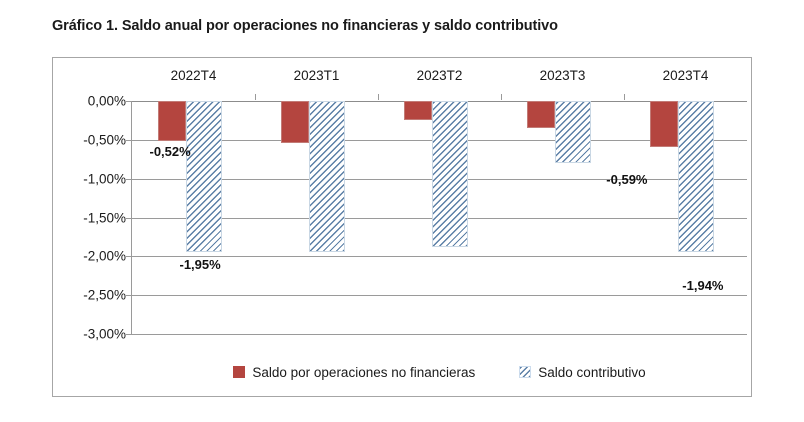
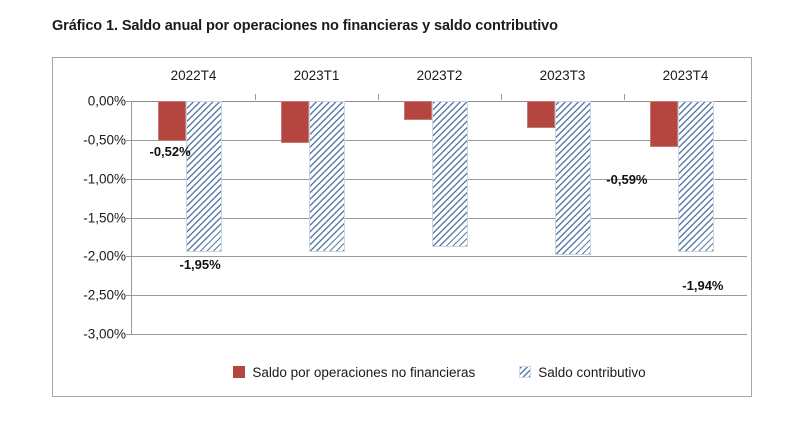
Saldo contributivo/2023T3: -0,8% -> -2,0%
